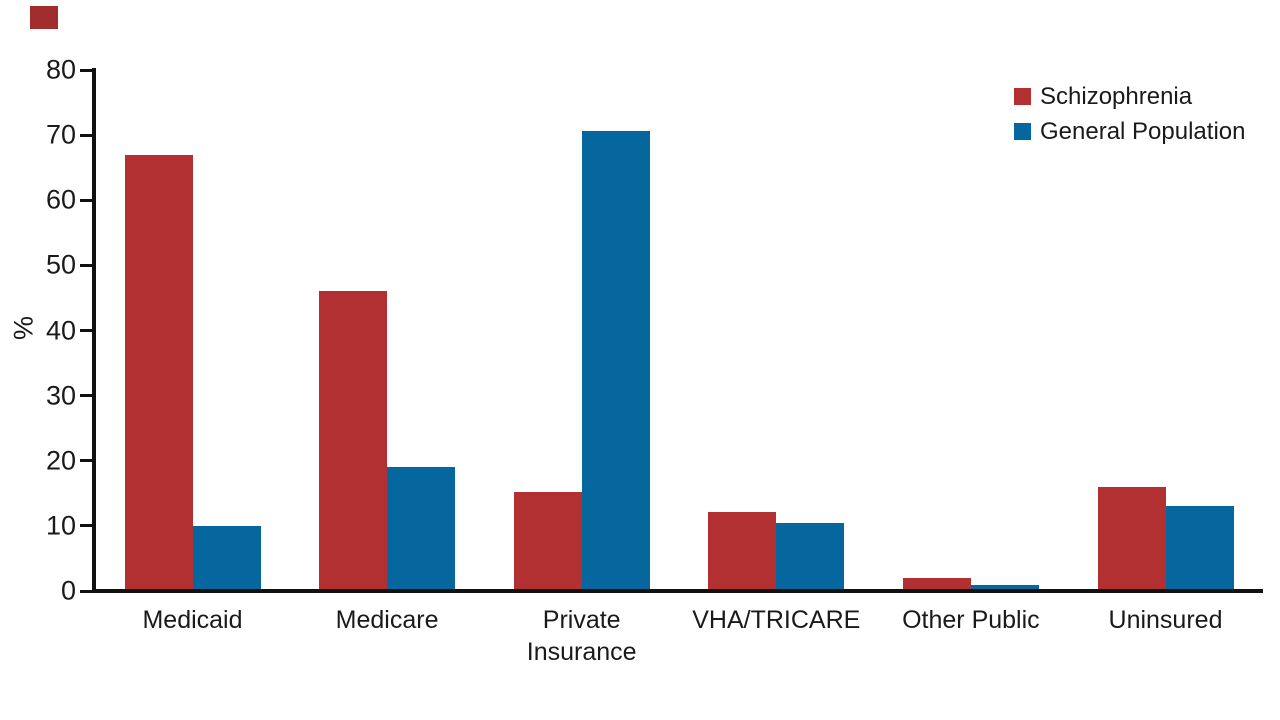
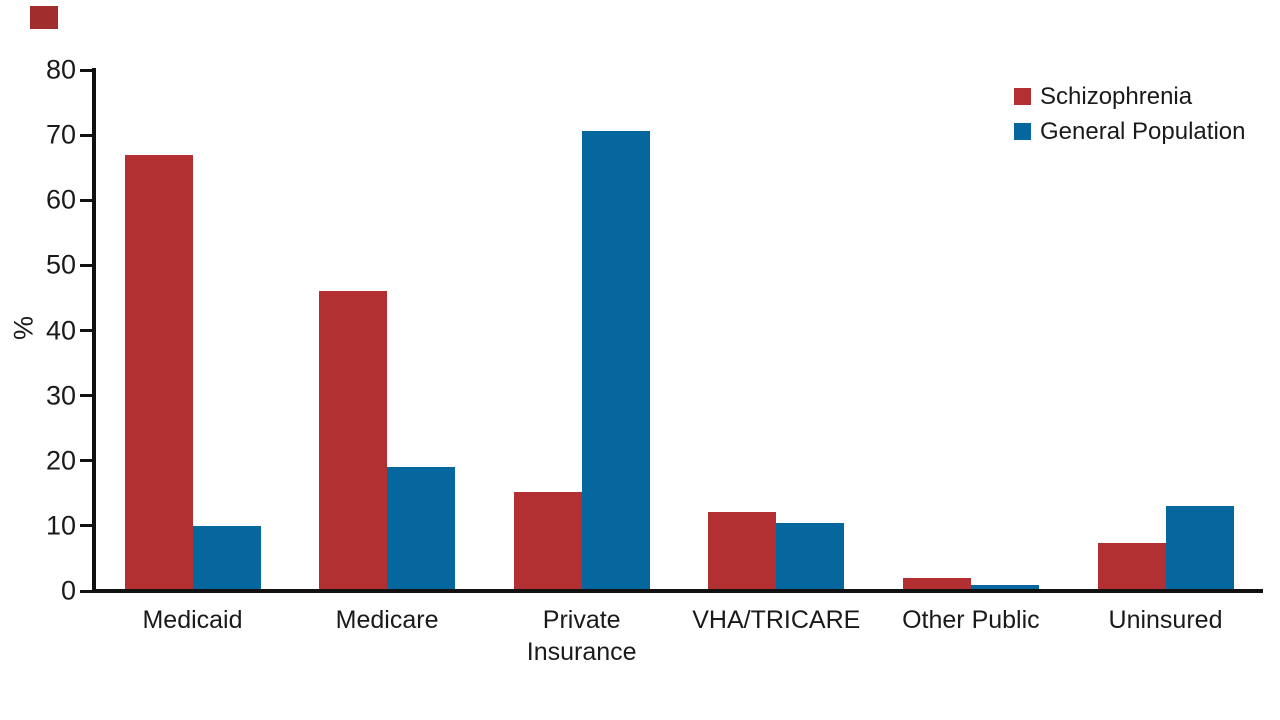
Schizophrenia/Uninsured: 16 -> 7
